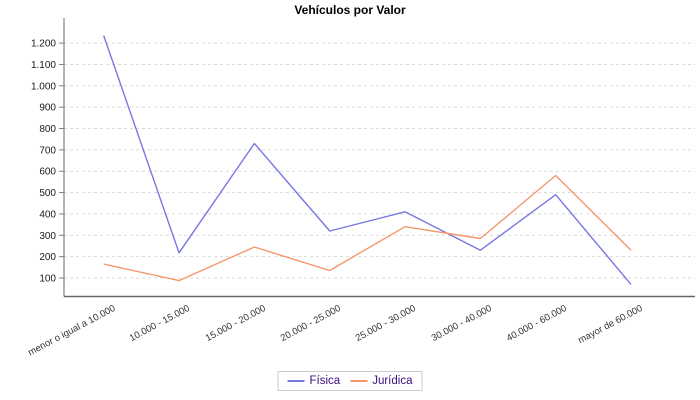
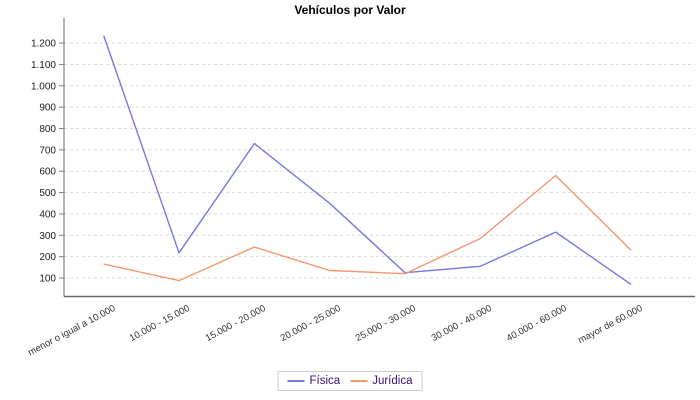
Física/20.000 - 25.000: 320 -> 450
Física/25.000 - 30.000: 410 -> 120
Jurídica/25.000 - 30.000: 340 -> 120
Física/30.000 - 40.000: 230 -> 160
Física/40.000 - 60.000: 490 -> 320
